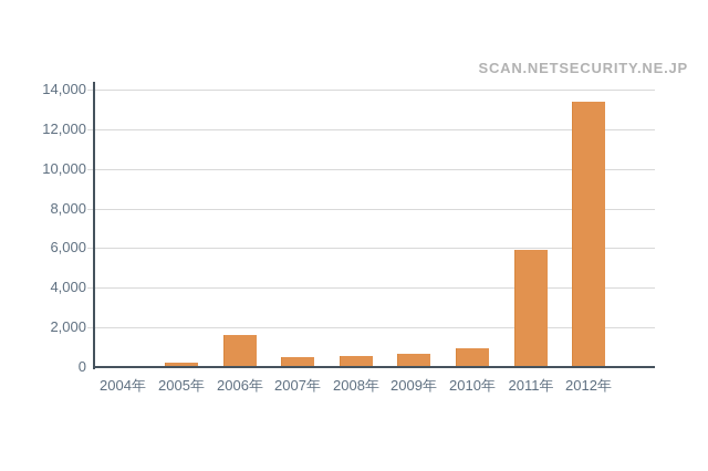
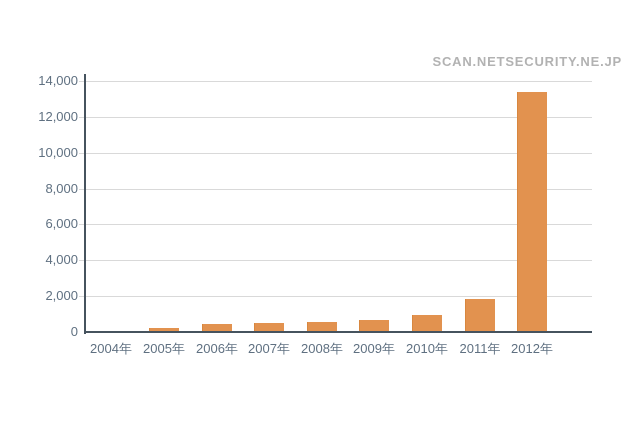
2006年: 1600 -> 400
2011年: 5900 -> 1800
